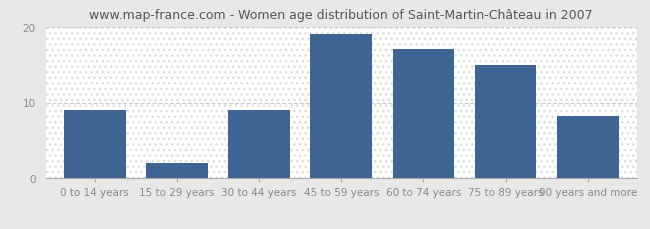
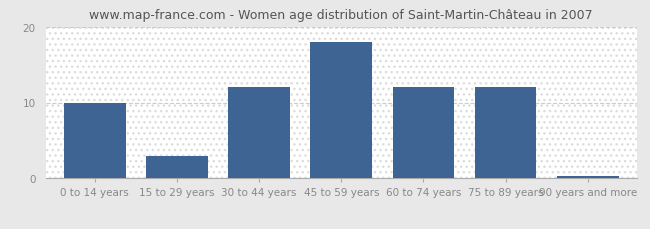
0 to 14 years: 9.0 -> 10.0
15 to 29 years: 2.0 -> 3.0
30 to 44 years: 9.0 -> 12.0
45 to 59 years: 19.0 -> 18.0
60 to 74 years: 17.0 -> 12.0
75 to 89 years: 15.0 -> 12.0
90 years and more: 8.2 -> 0.3
